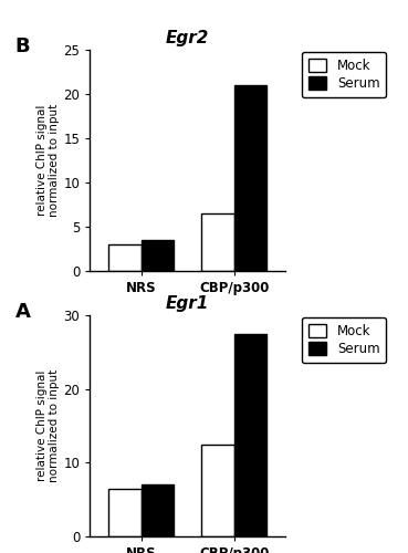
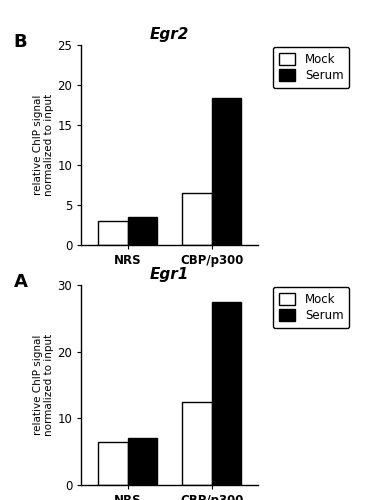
Egr2/Serum/CBP/p300: 21.0 -> 18.4
